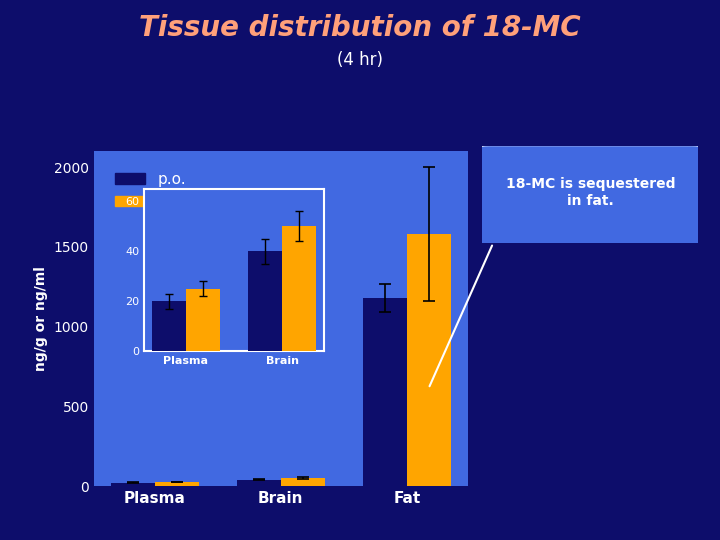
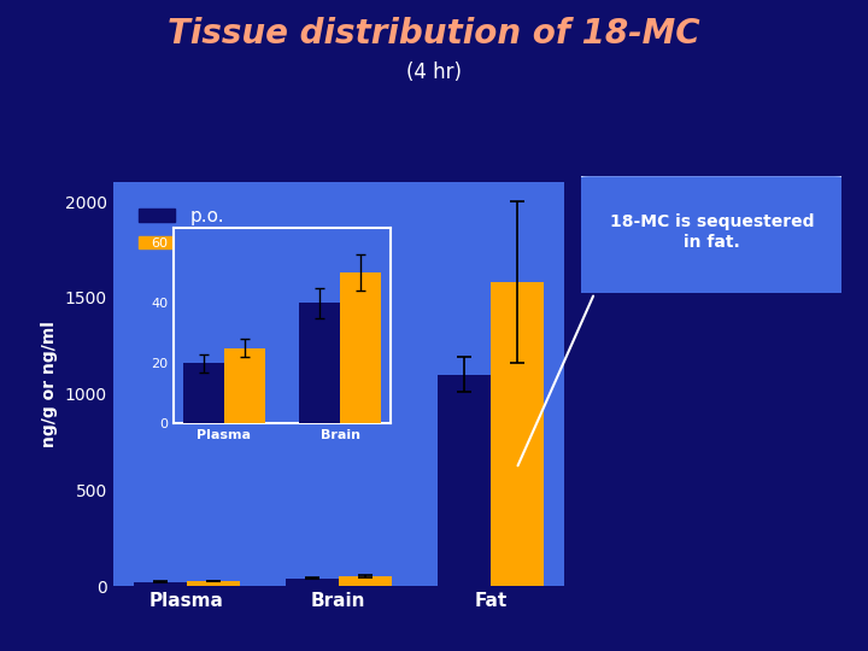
p.o./Fat: 1180 -> 1100
